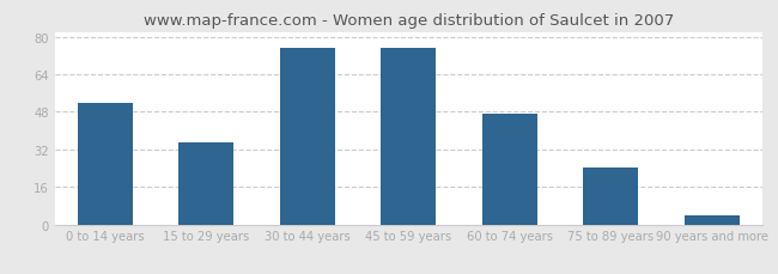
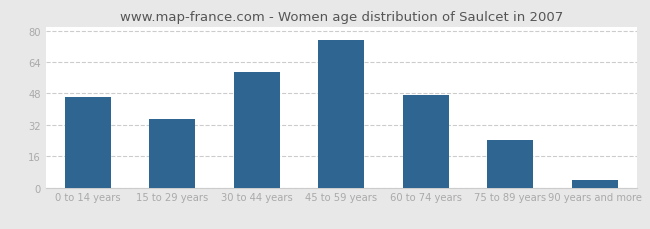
0 to 14 years: 52 -> 46
30 to 44 years: 75 -> 59
